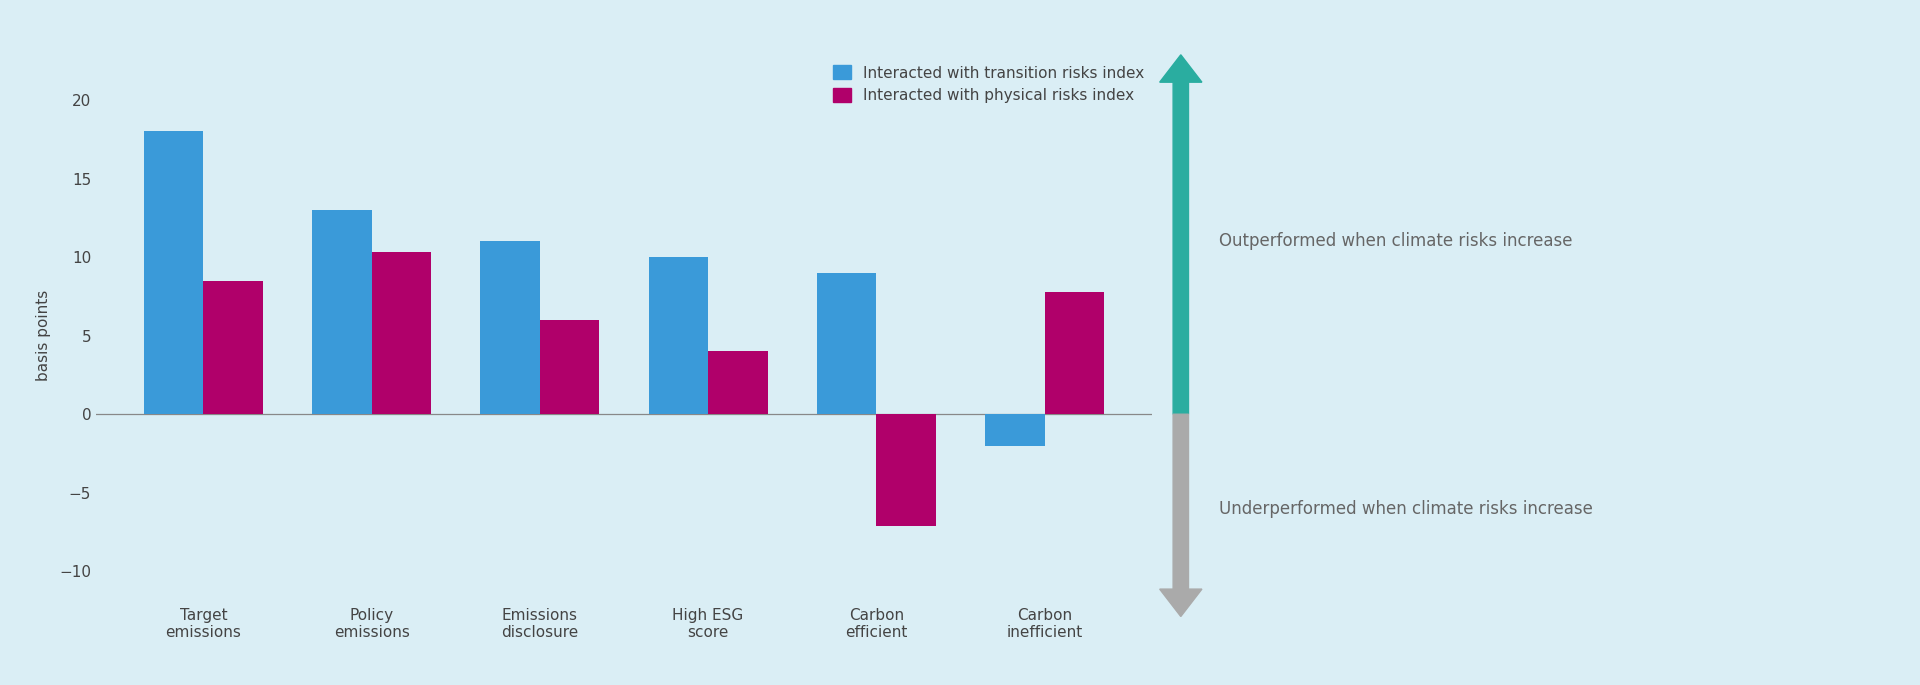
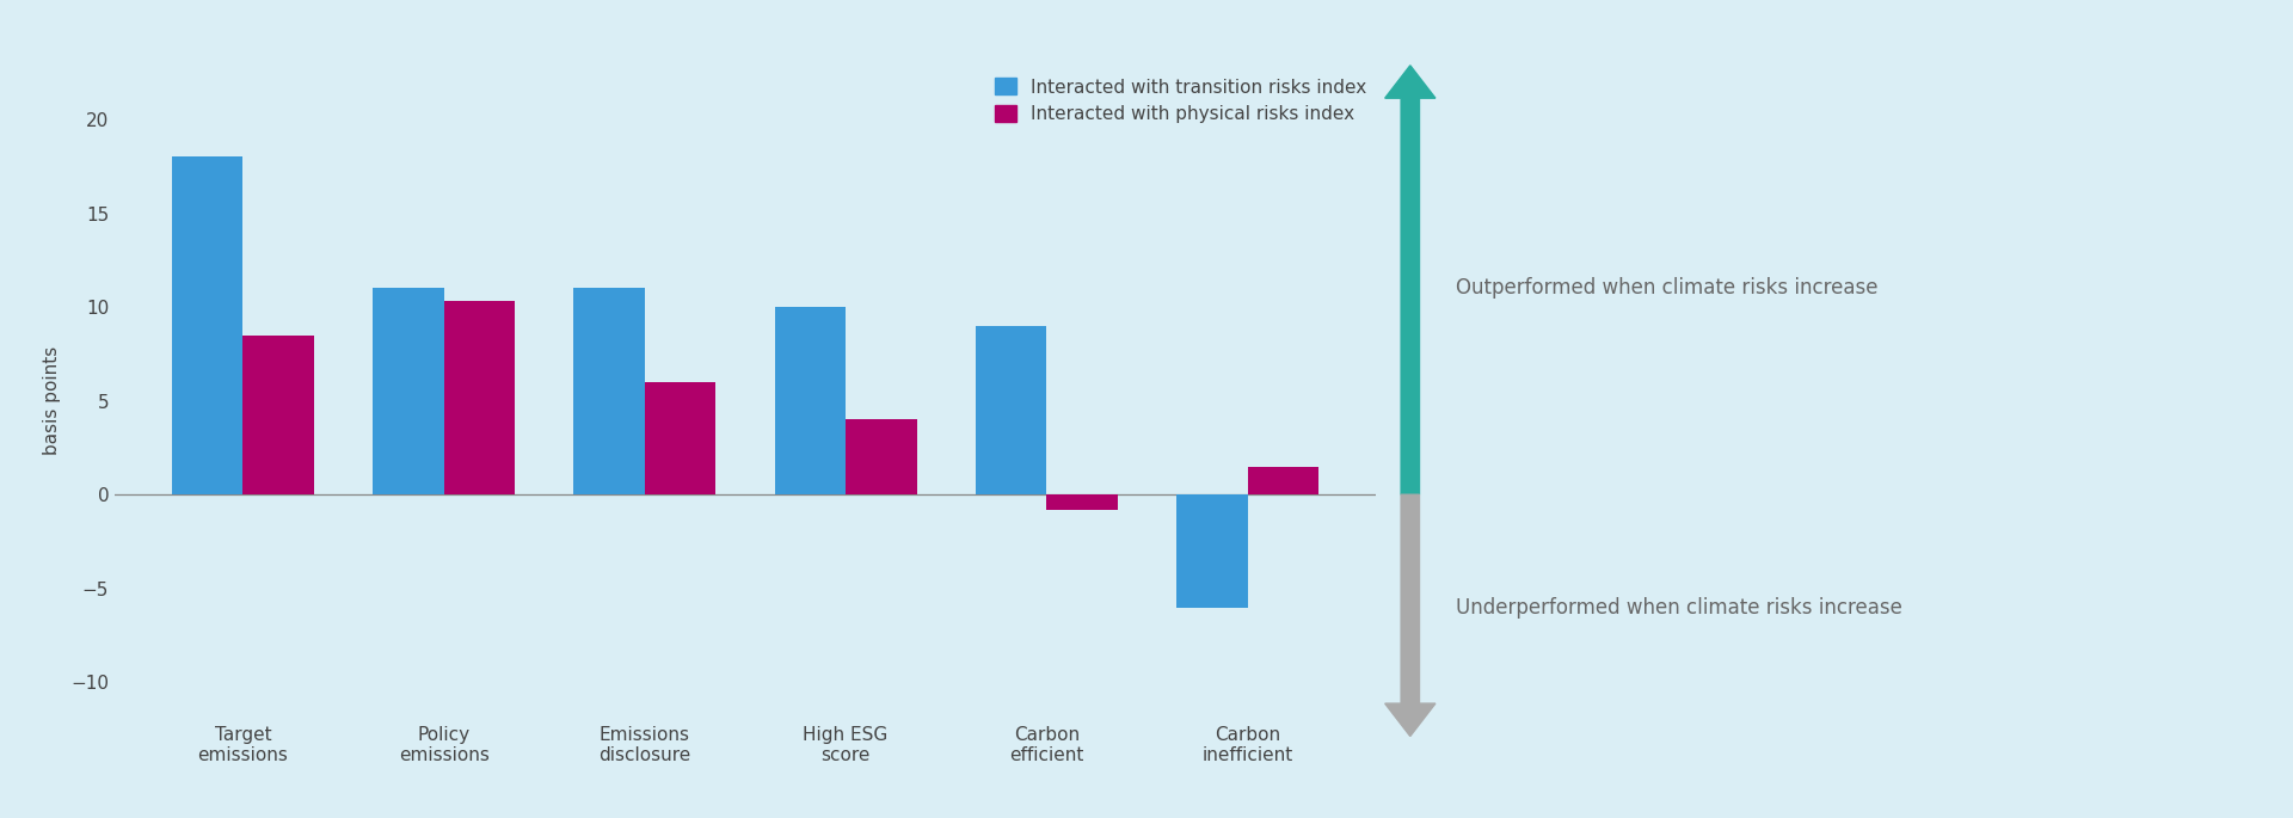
Interacted with transition risks index/Policy emissions: 13 -> 11
Interacted with physical risks index/Carbon efficient: -7.1 -> -0.8
Interacted with transition risks index/Carbon inefficient: -2 -> -6
Interacted with physical risks index/Carbon inefficient: 7.8 -> 1.5
